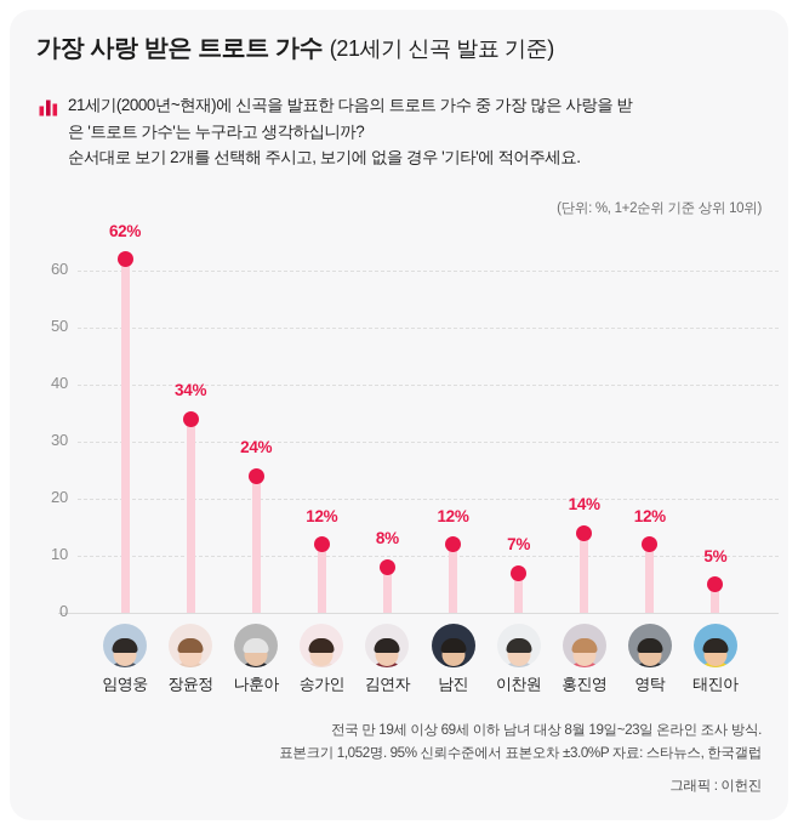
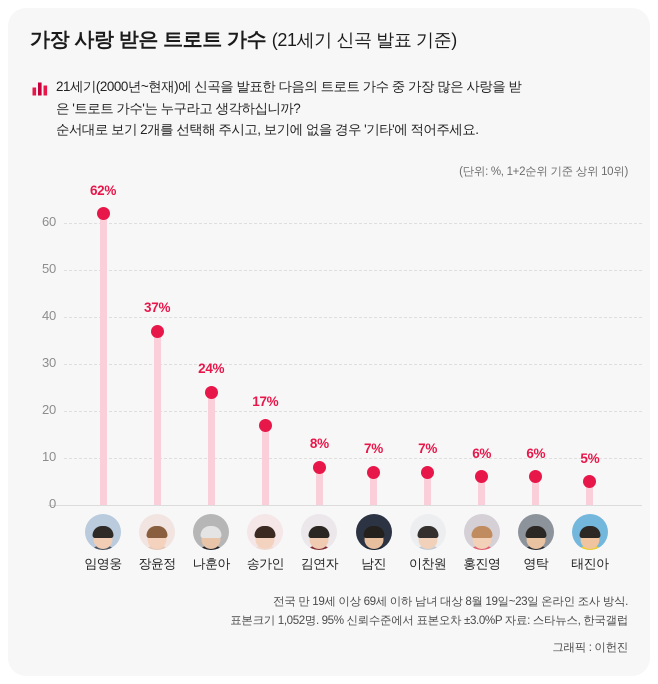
장윤정: 34% -> 37%
송가인: 12% -> 17%
남진: 12% -> 7%
홍진영: 14% -> 6%
영탁: 12% -> 6%
